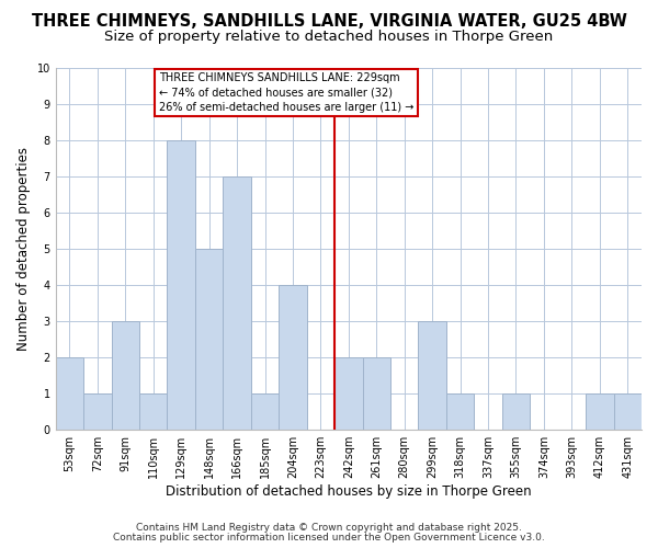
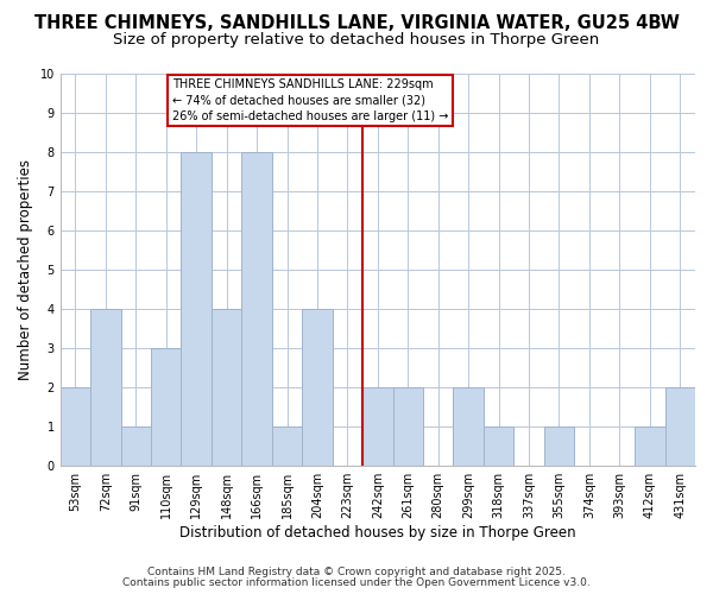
72sqm: 1 -> 4
91sqm: 3 -> 1
110sqm: 1 -> 3
148sqm: 5 -> 4
166sqm: 7 -> 8
299sqm: 3 -> 2
431sqm: 1 -> 2
